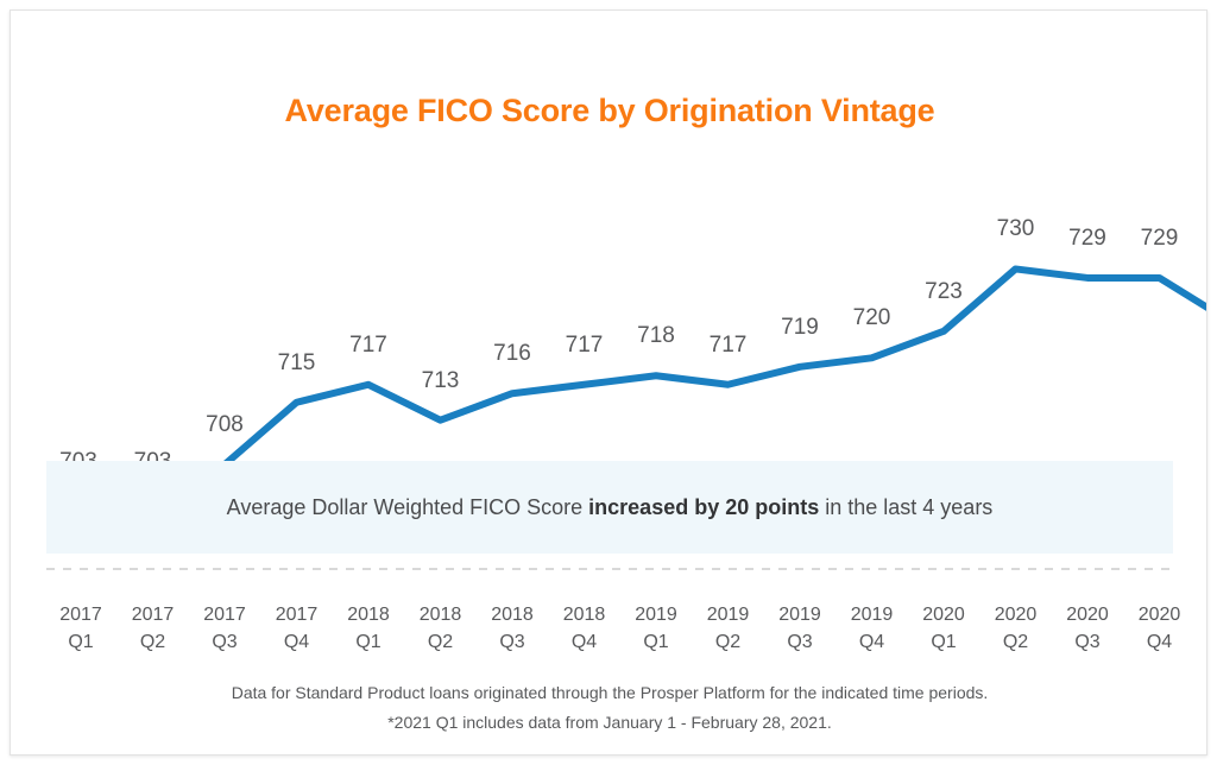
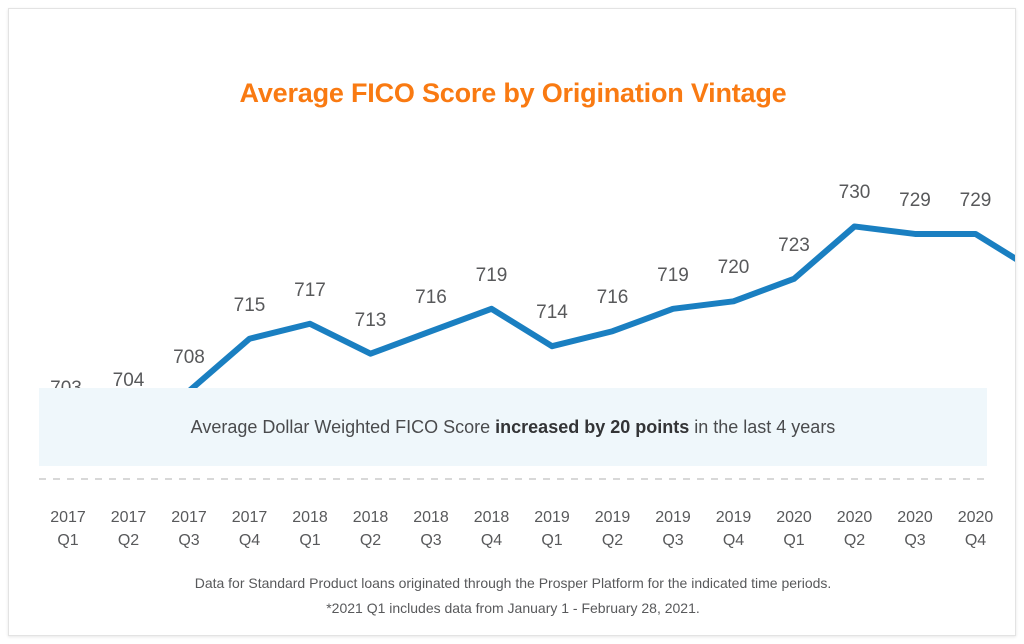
2017 Q2: 703 -> 704
2018 Q4: 717 -> 719
2019 Q1: 718 -> 714
2019 Q2: 717 -> 716
